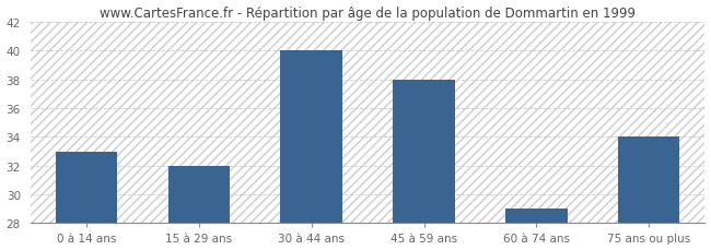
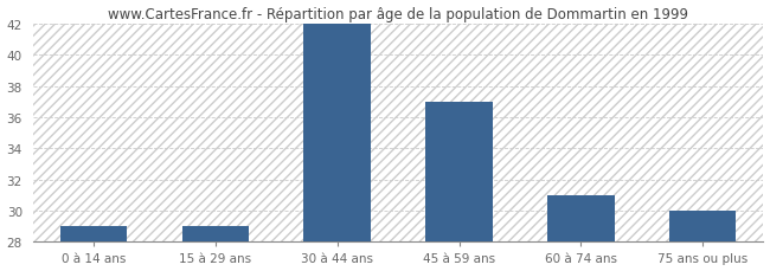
0 à 14 ans: 33 -> 29
15 à 29 ans: 32 -> 29
30 à 44 ans: 40 -> 42
45 à 59 ans: 38 -> 37
60 à 74 ans: 29 -> 31
75 ans ou plus: 34 -> 30
